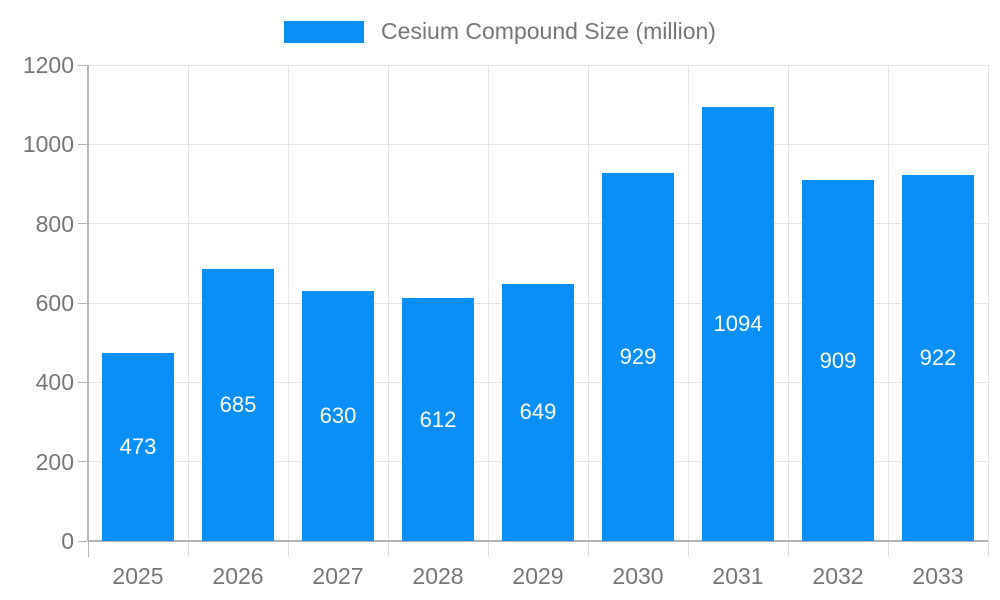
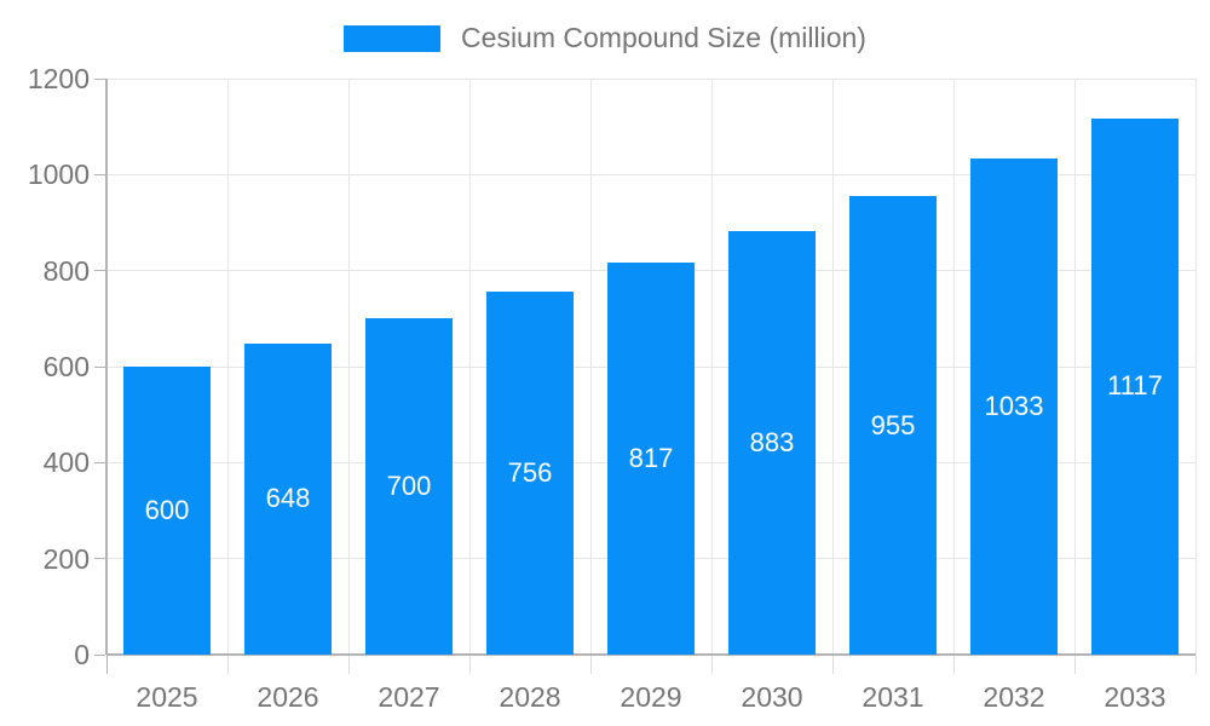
2025: 473 -> 600
2026: 685 -> 648
2027: 630 -> 700
2028: 612 -> 756
2029: 649 -> 817
2030: 929 -> 883
2031: 1094 -> 955
2032: 909 -> 1033
2033: 922 -> 1117
